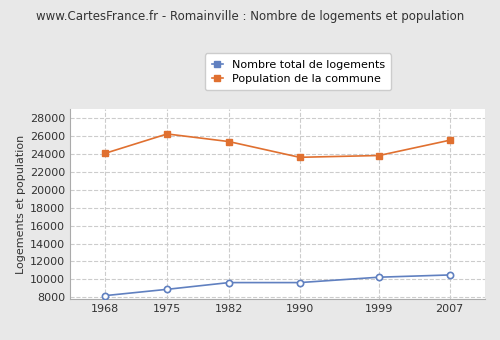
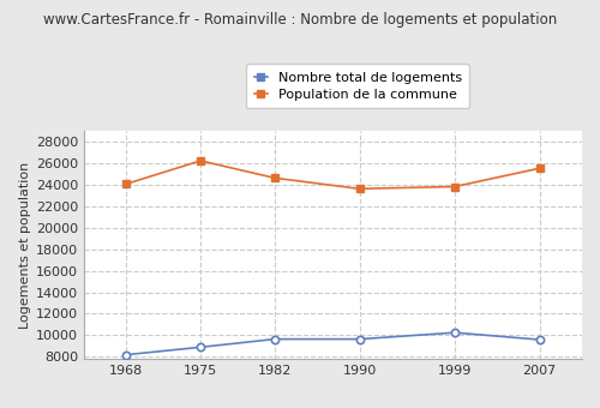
Population de la commune/1982: 25400 -> 24600
Nombre total de logements/2007: 10500 -> 9600
